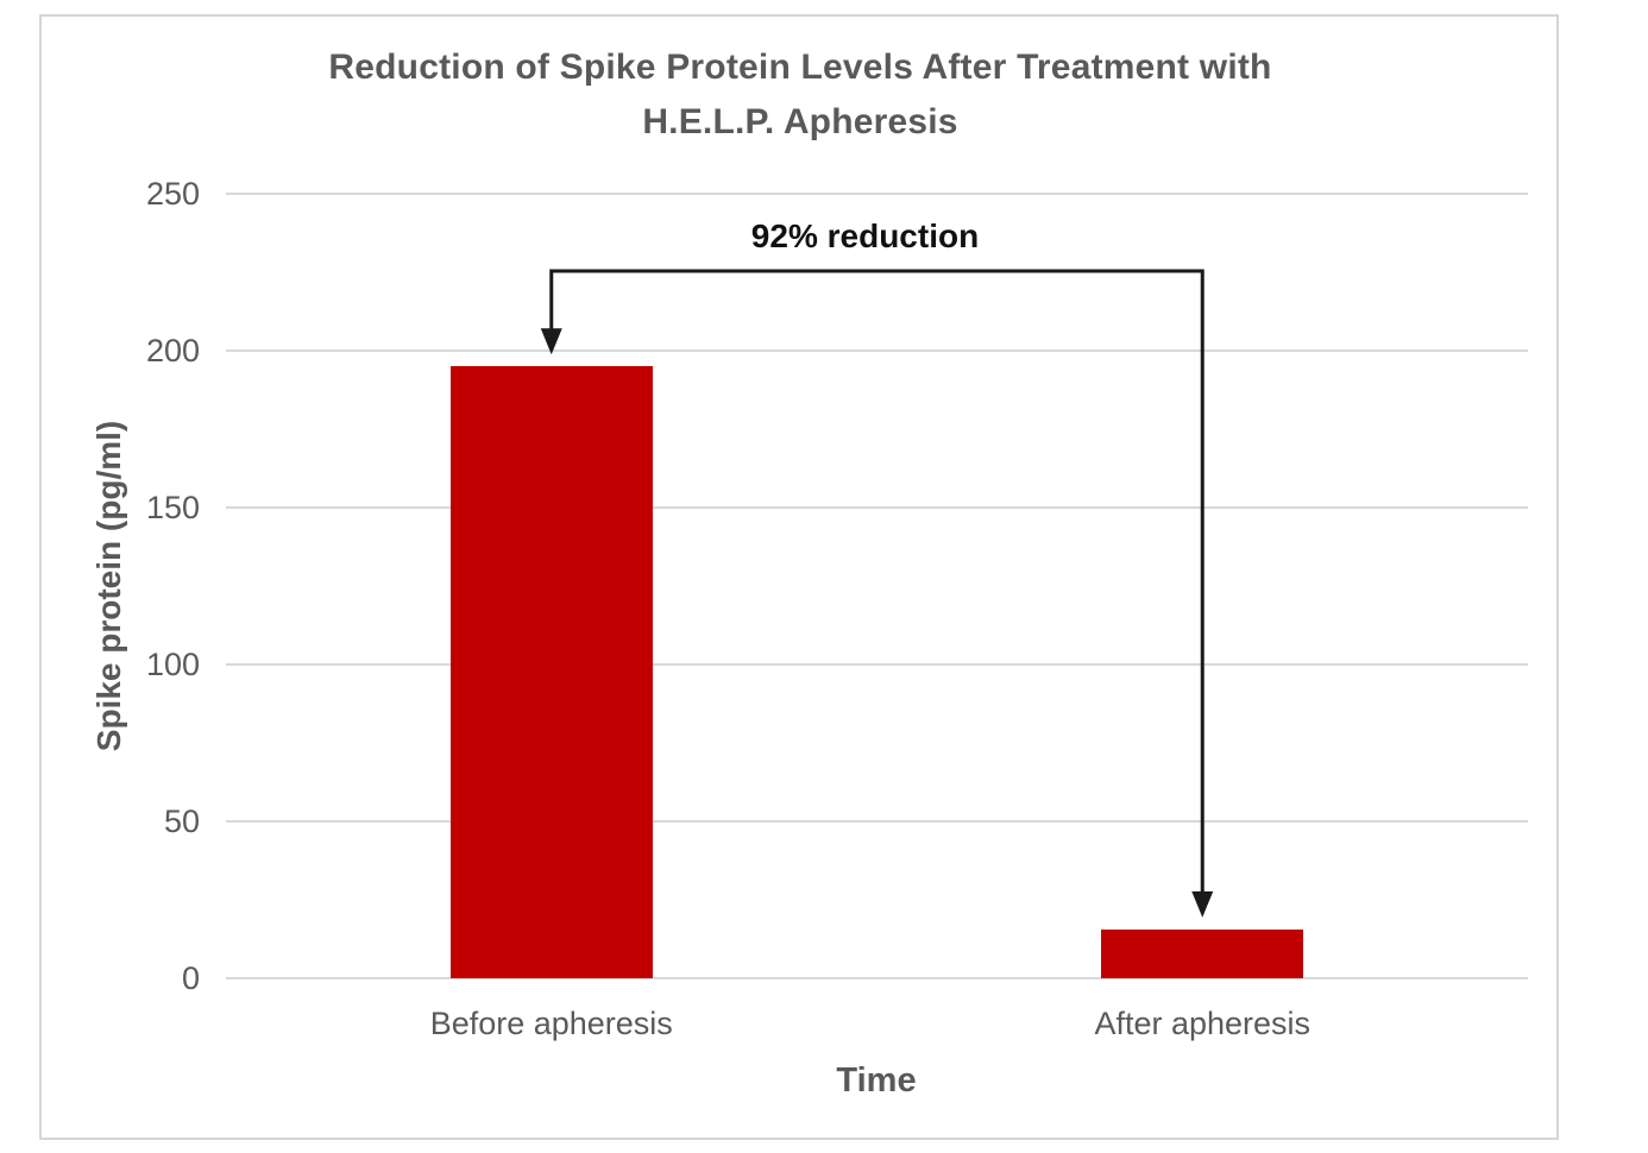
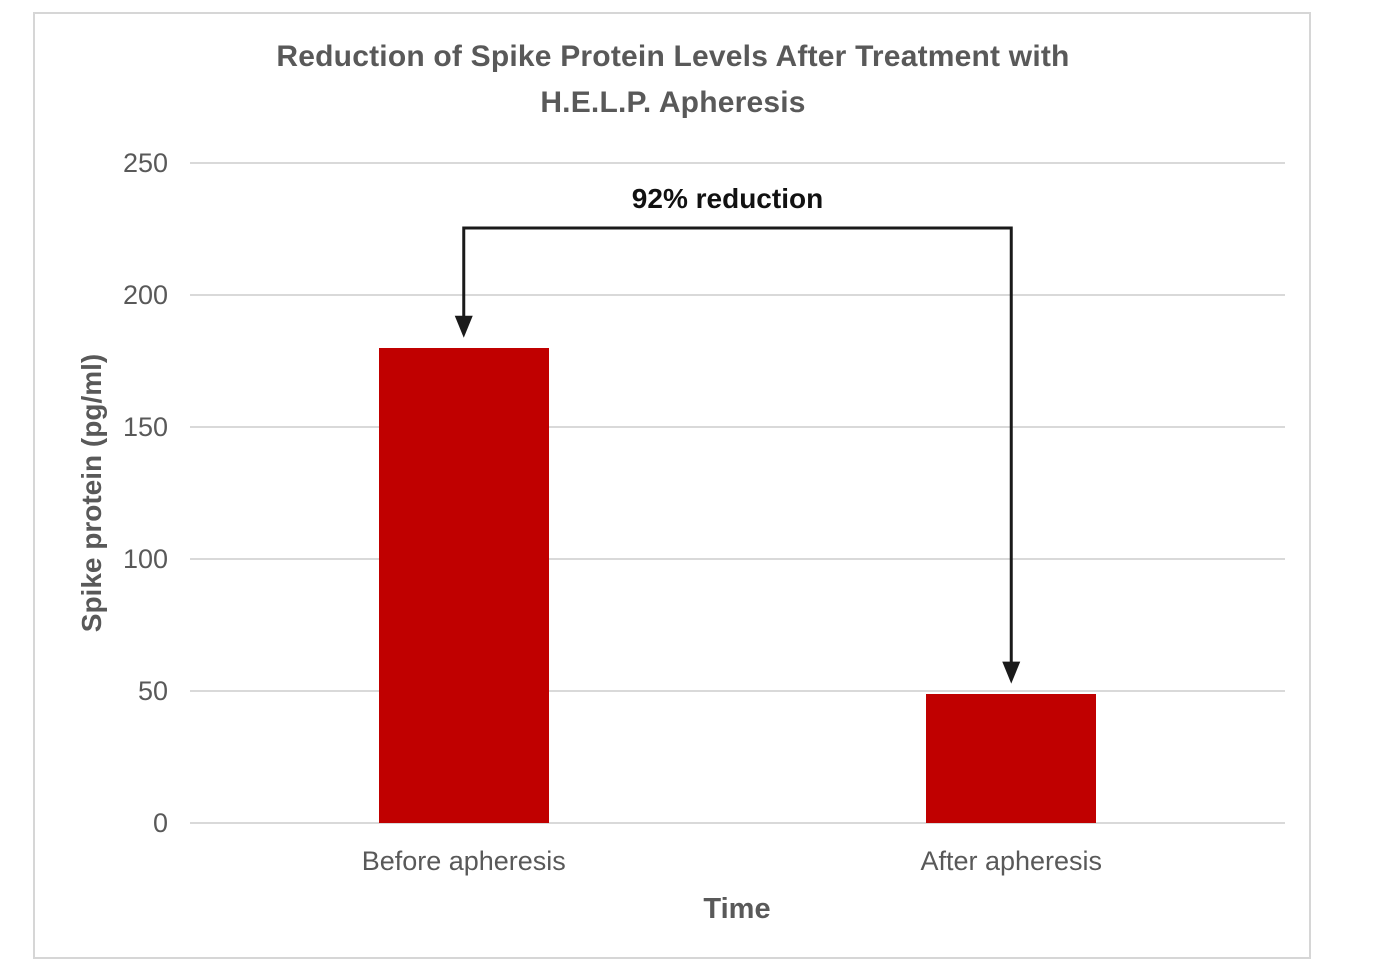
Before apheresis: 195 -> 180
After apheresis: 16 -> 49
